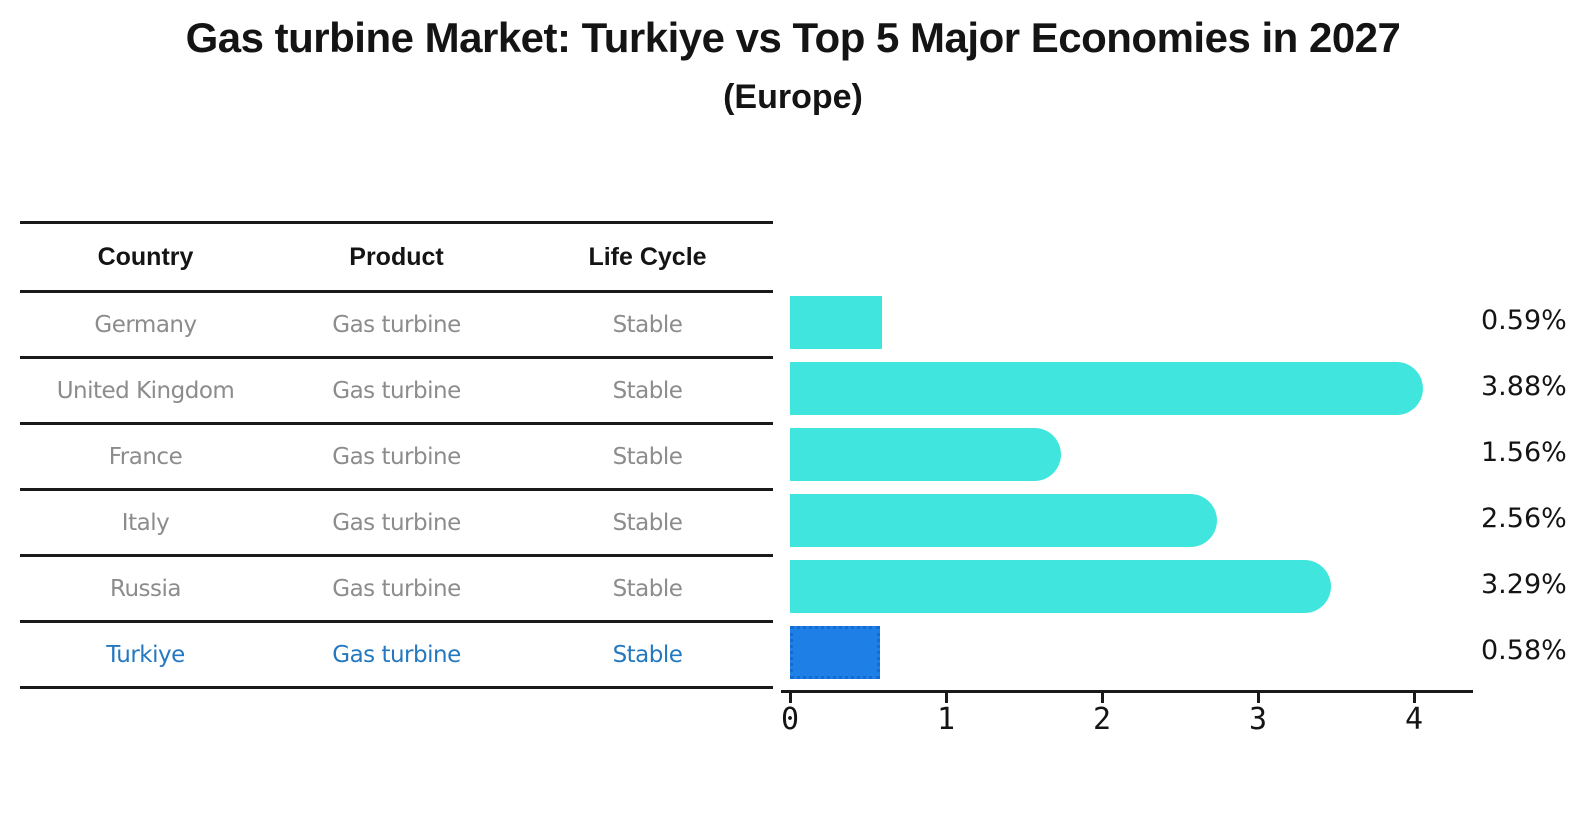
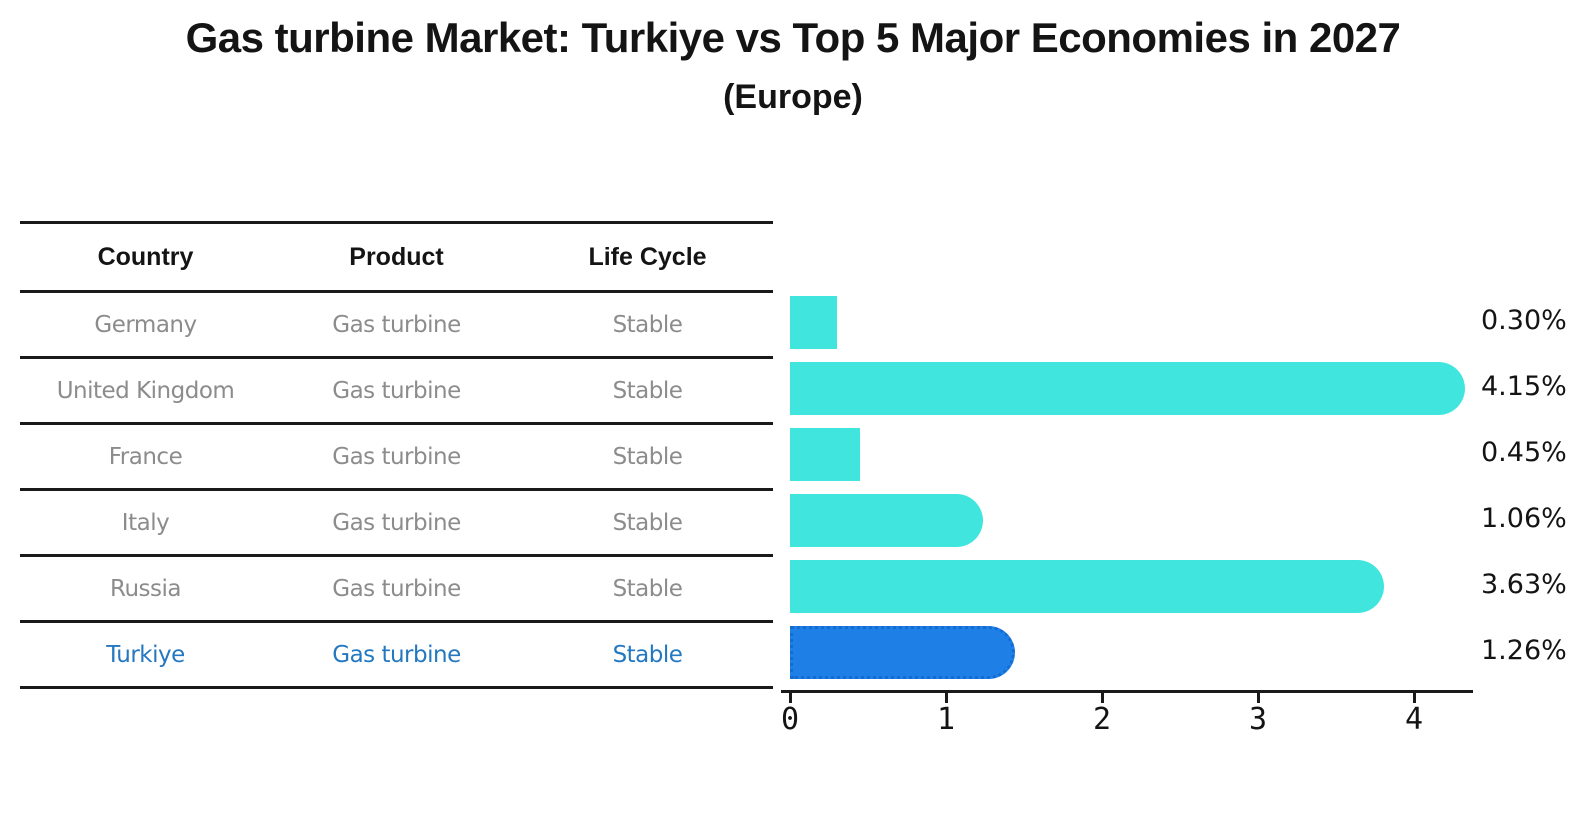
Germany: 0.59% -> 0.30%
United Kingdom: 3.88% -> 4.15%
France: 1.56% -> 0.45%
Italy: 2.56% -> 1.06%
Russia: 3.29% -> 3.63%
Turkiye: 0.58% -> 1.26%
